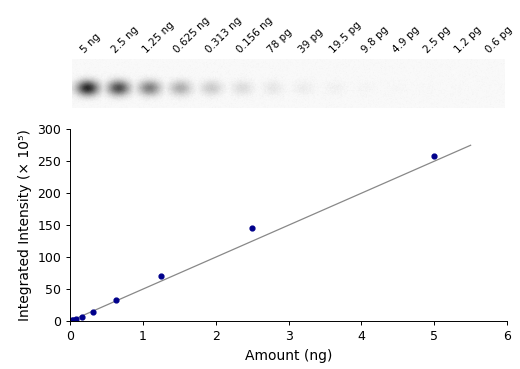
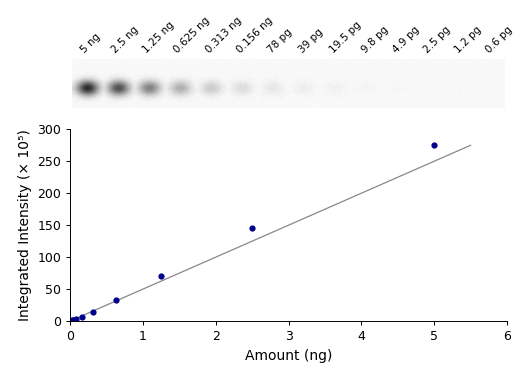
5: 258 -> 276
